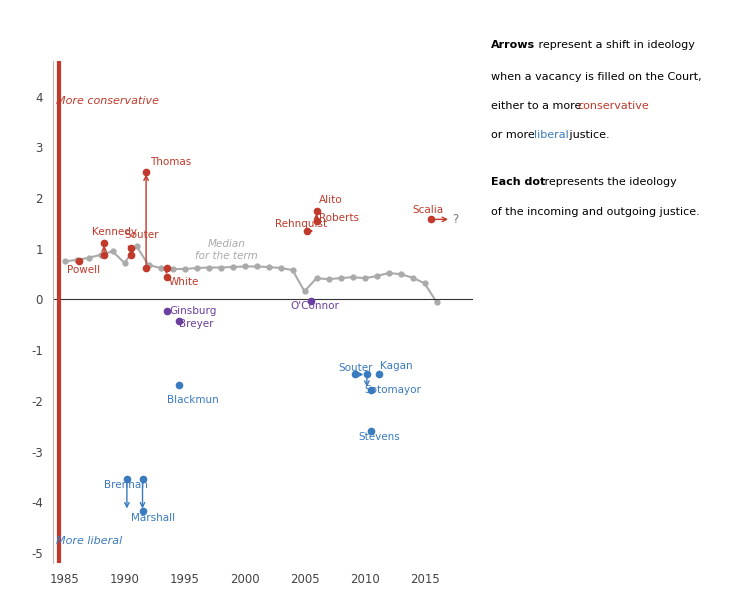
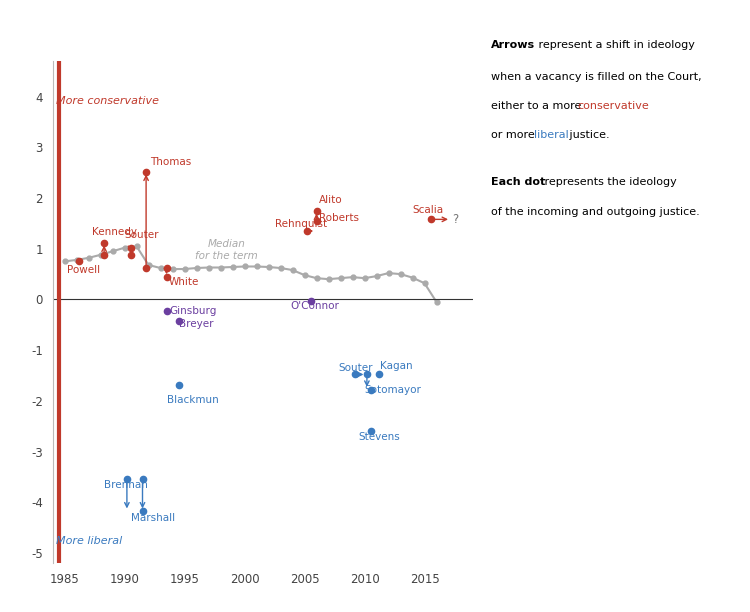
1990: 0.72 -> 1.02
2005: 0.16 -> 0.48
